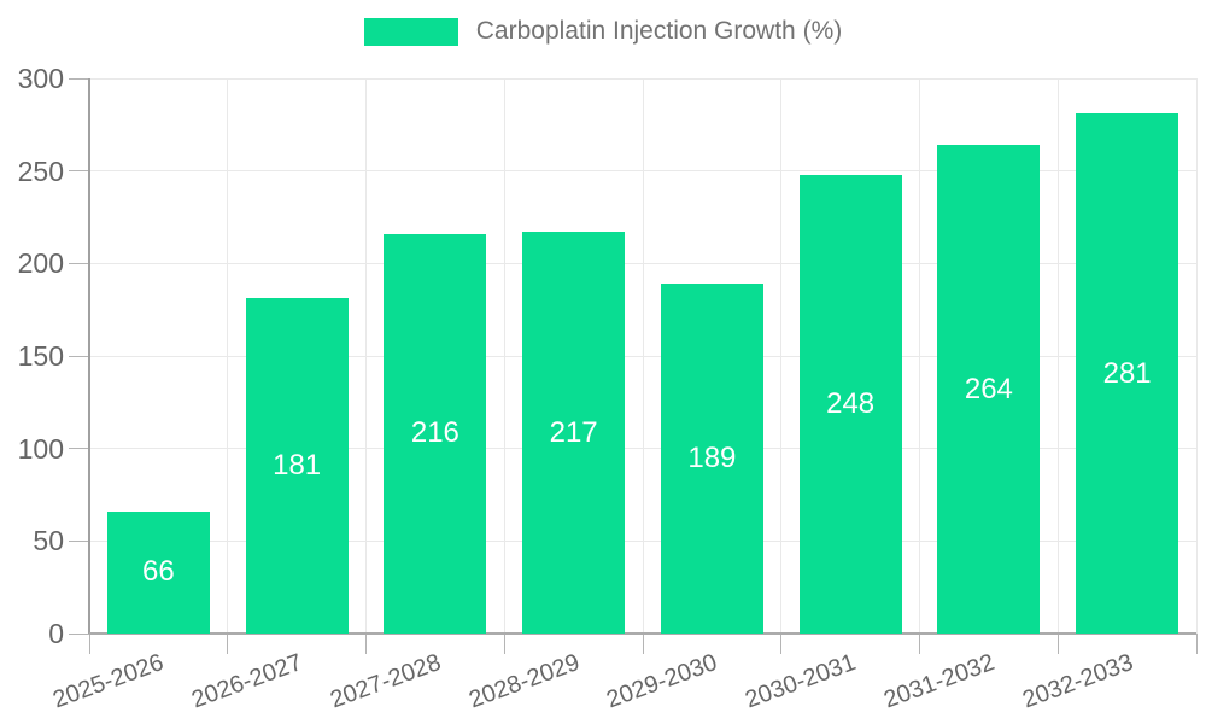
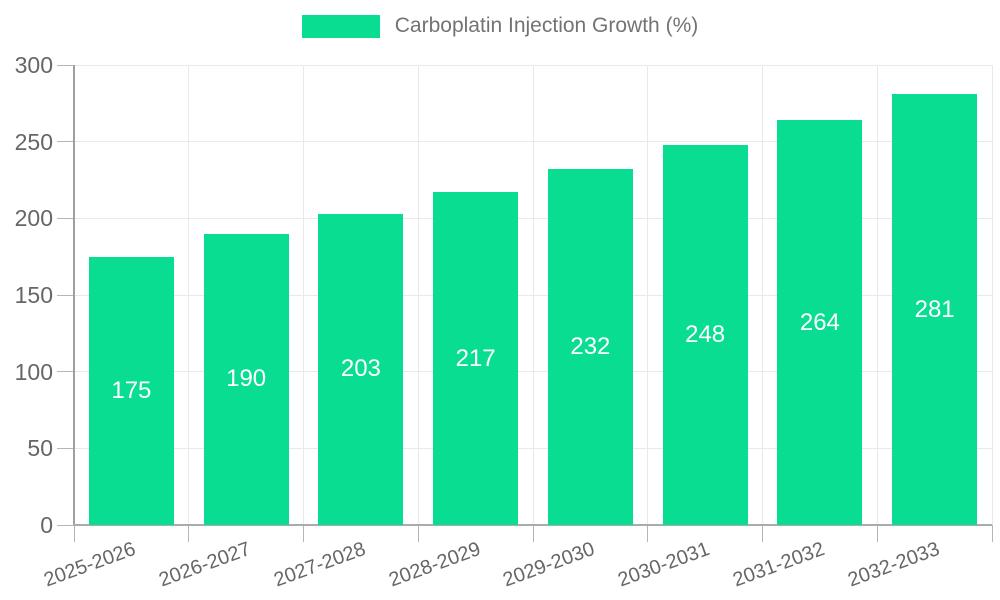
2025-2026: 66 -> 175
2026-2027: 181 -> 190
2027-2028: 216 -> 203
2029-2030: 189 -> 232
